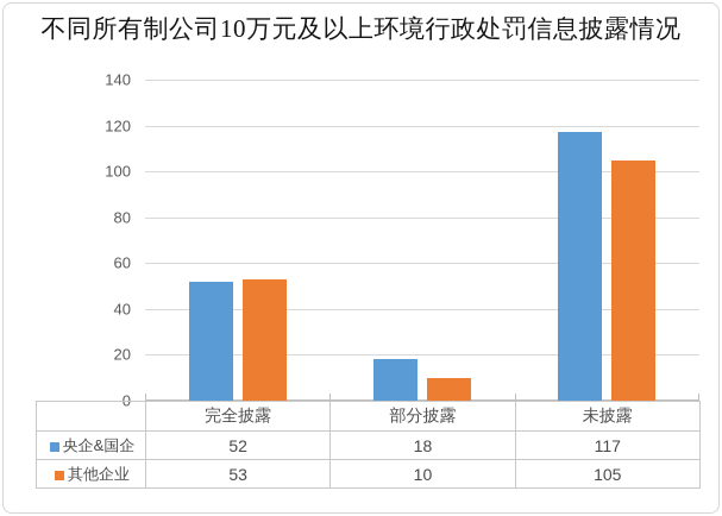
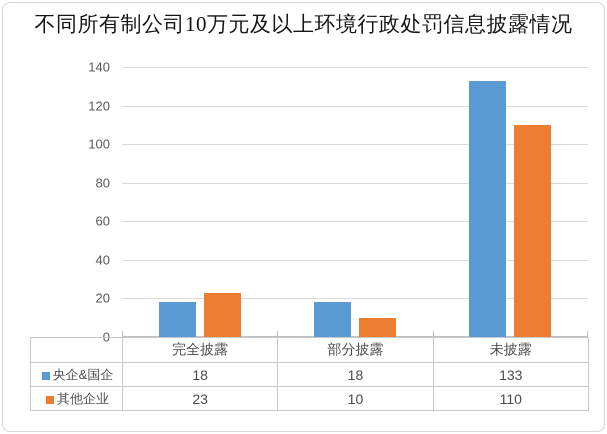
央企&国企/完全披露: 52 -> 18
其他企业/完全披露: 53 -> 23
央企&国企/未披露: 117 -> 133
其他企业/未披露: 105 -> 110
